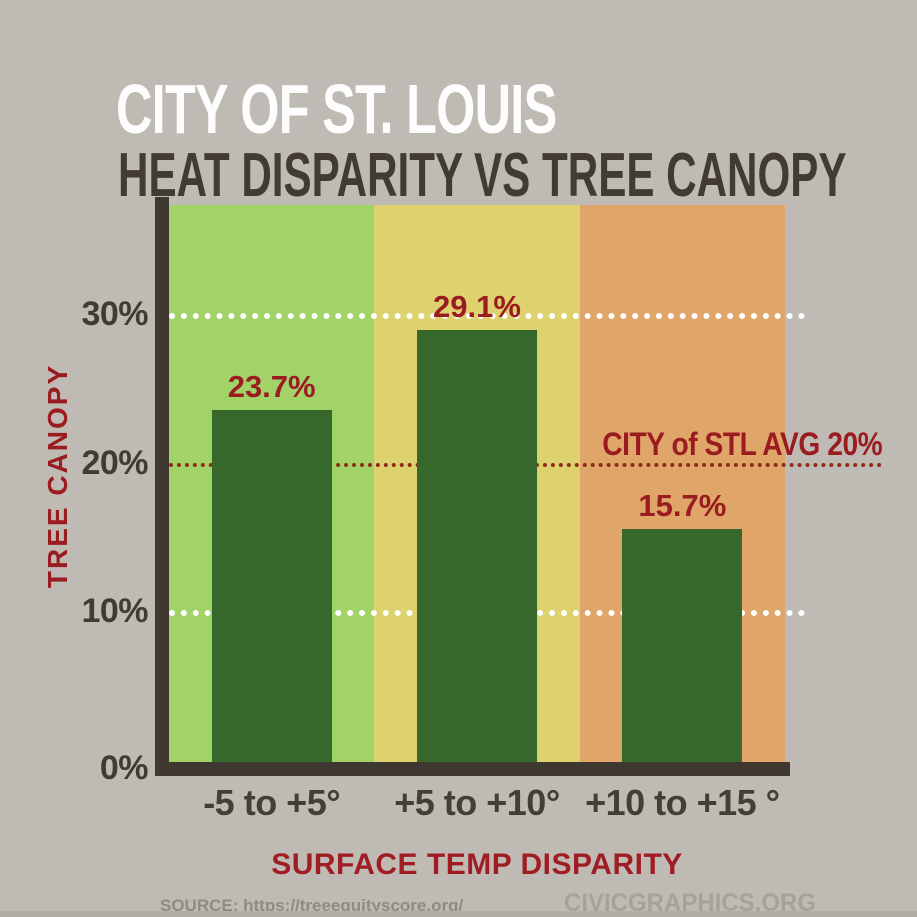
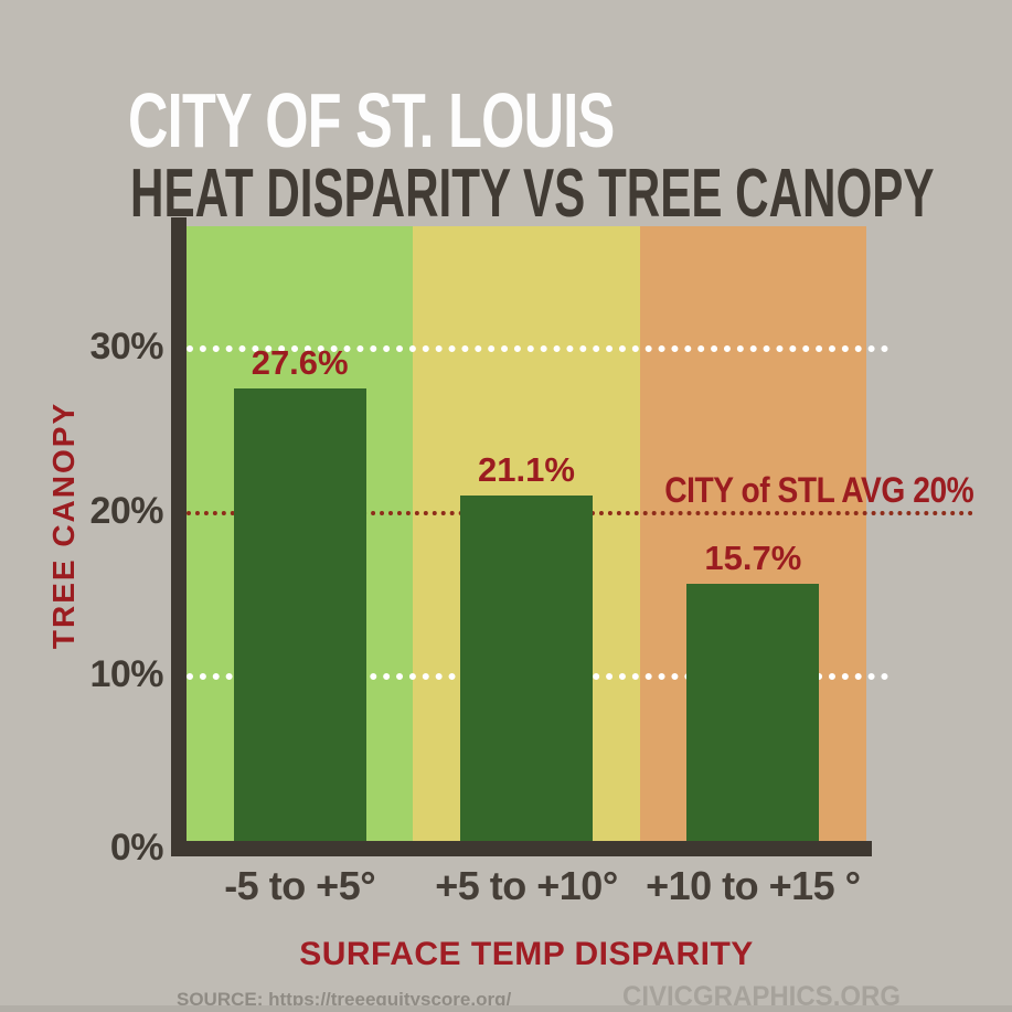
-5 to +5°: 23.7% -> 27.6%
+5 to +10°: 29.1% -> 21.1%
